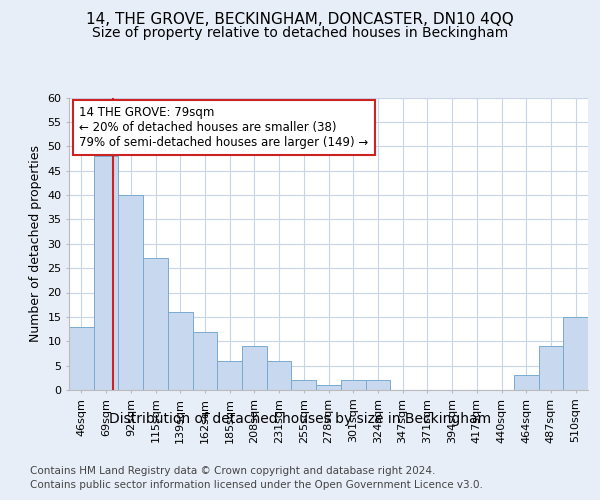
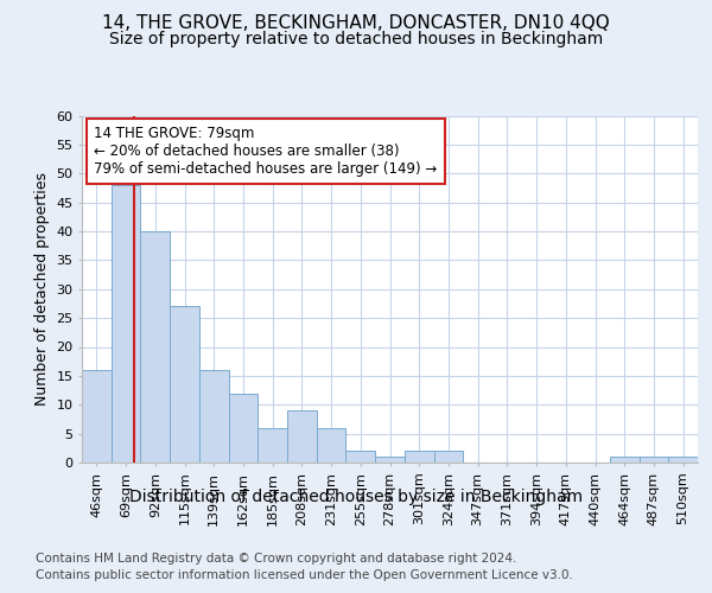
46sqm: 13 -> 16
464sqm: 3 -> 1
487sqm: 9 -> 1
510sqm: 15 -> 1
